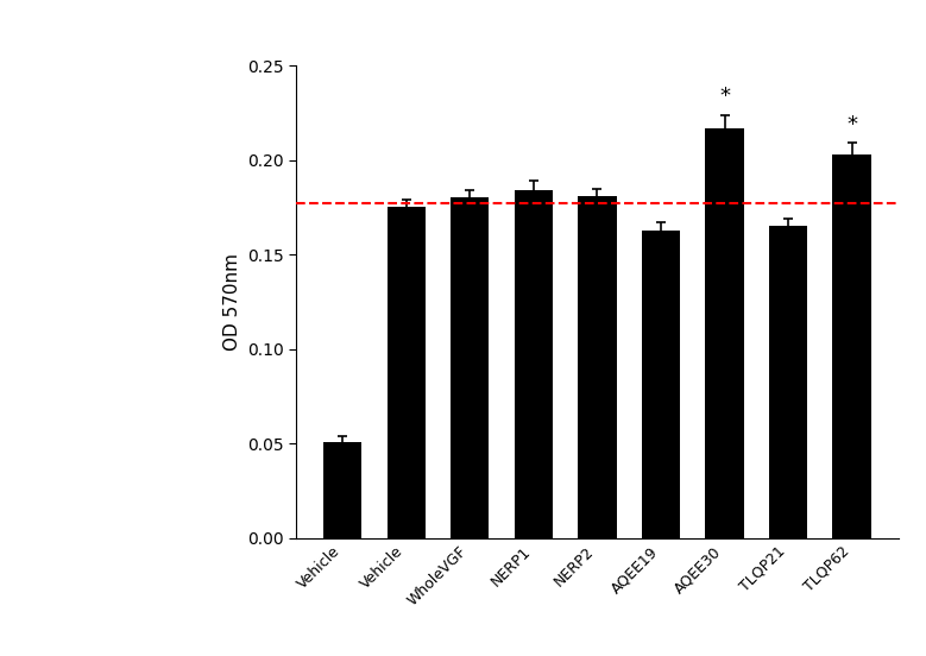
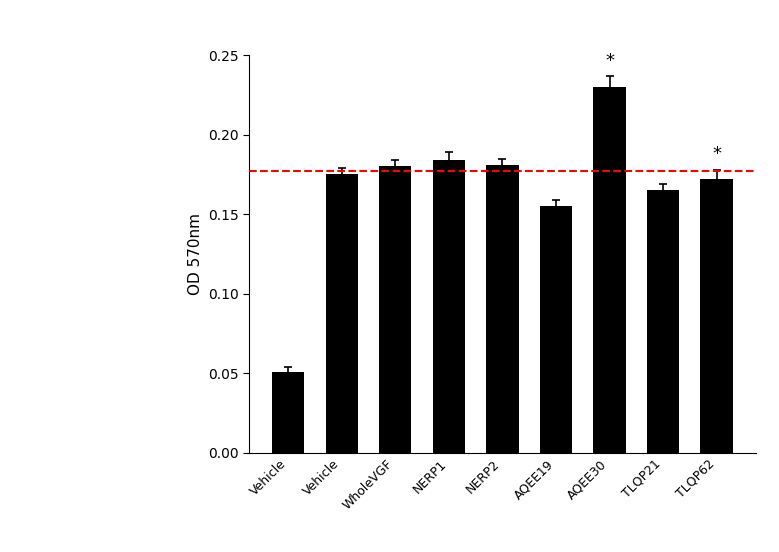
AQEE19: 0.163 -> 0.155
AQEE30: 0.217 -> 0.230
TLQP62: 0.203 -> 0.172
